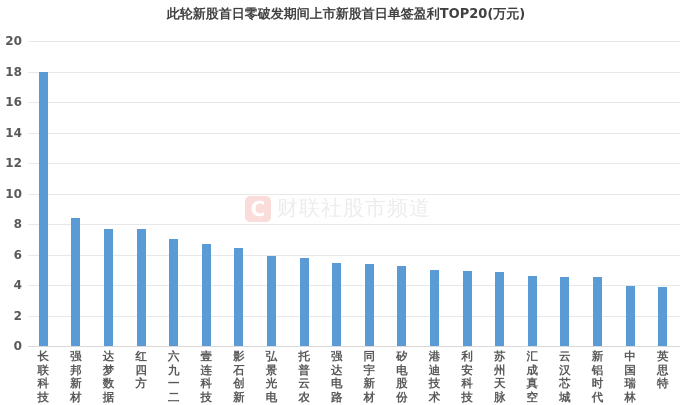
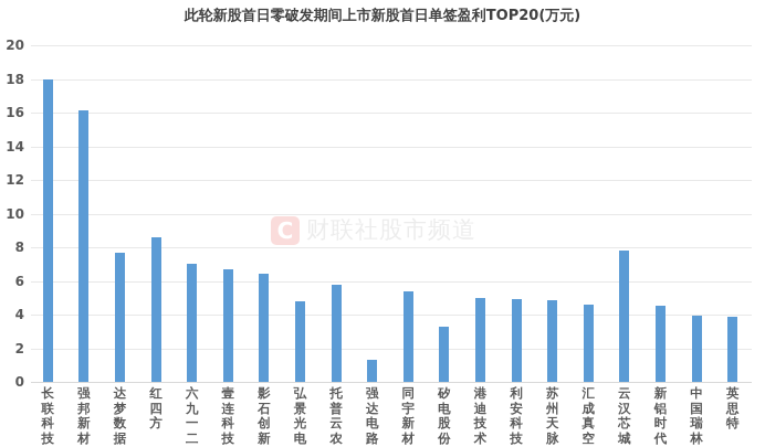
强邦新材: 8.4 -> 16.1
红四方: 7.7 -> 8.6
弘景光电: 5.9 -> 4.8
强达电路: 5.5 -> 1.3
矽电股份: 5.2 -> 3.3
云汉芯城: 4.5 -> 7.8
